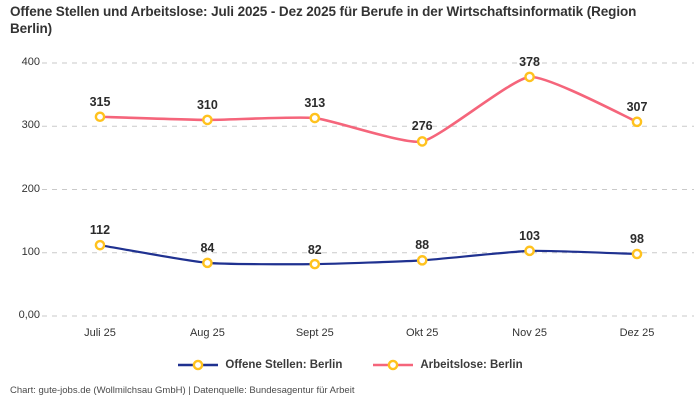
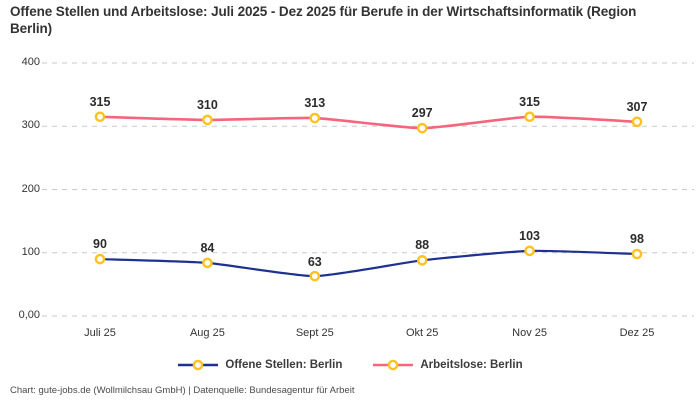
Offene Stellen: Berlin/Juli 25: 112 -> 90
Offene Stellen: Berlin/Sept 25: 82 -> 63
Arbeitslose: Berlin/Okt 25: 276 -> 297
Arbeitslose: Berlin/Nov 25: 378 -> 315
